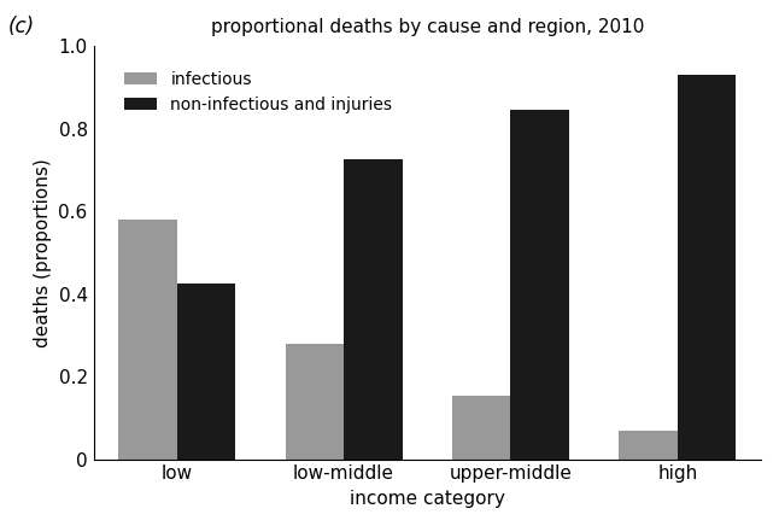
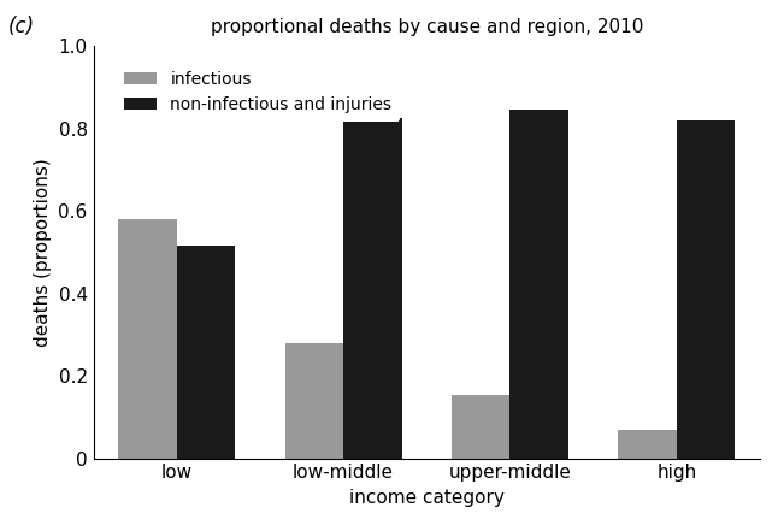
non-infectious and injuries/low: 0.425 -> 0.515
non-infectious and injuries/low-middle: 0.725 -> 0.825
non-infectious and injuries/high: 0.930 -> 0.820
